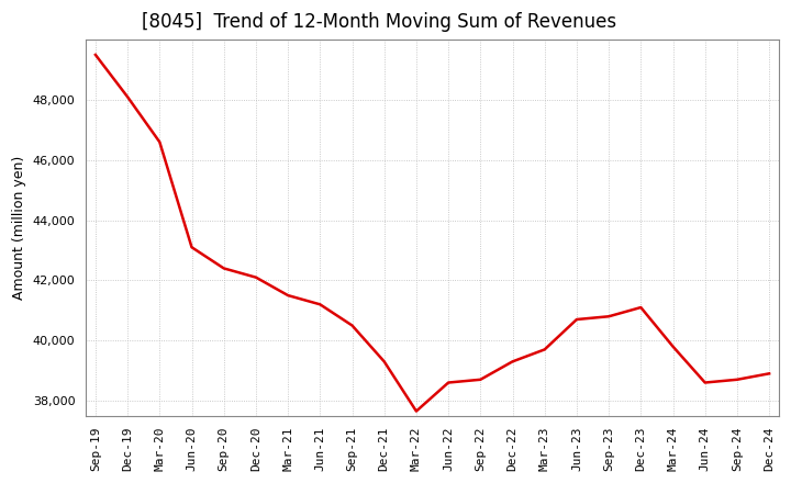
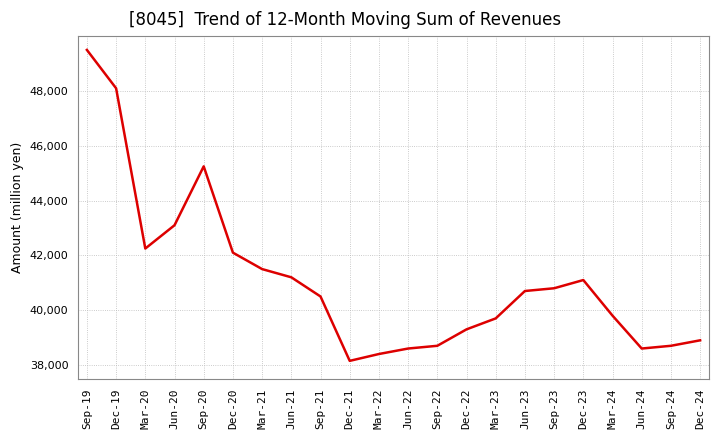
Mar-20: 46,600 -> 42,250
Sep-20: 42,400 -> 45,250
Dec-21: 39,300 -> 38,150
Mar-22: 37,650 -> 38,400
